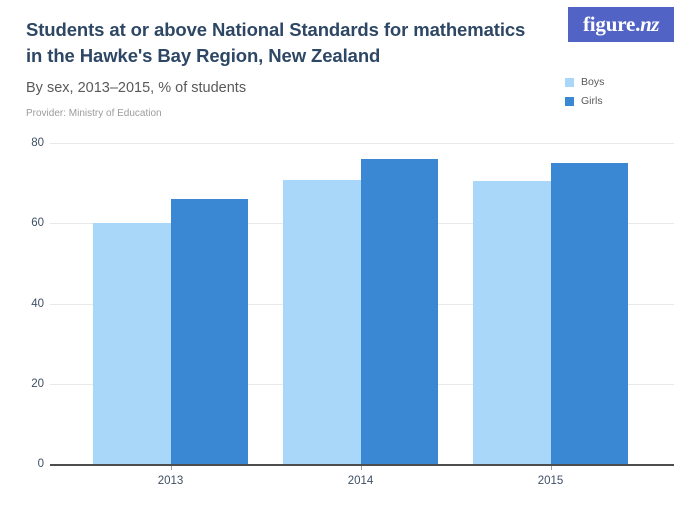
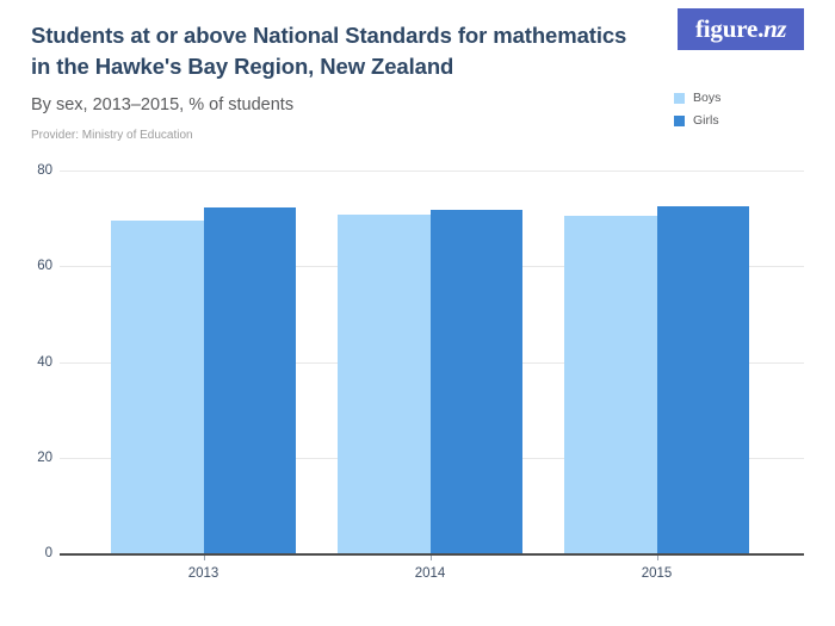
Boys/2013: 60 -> 70
Girls/2013: 66 -> 72
Girls/2014: 76 -> 72
Girls/2015: 75 -> 73
